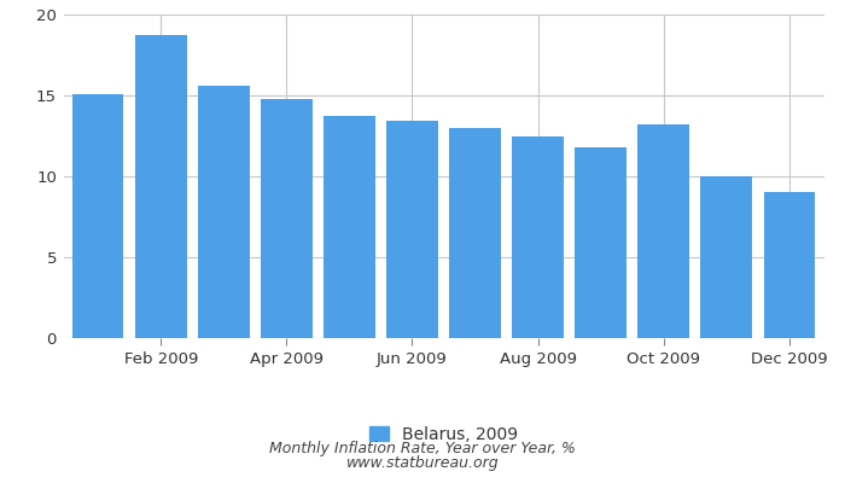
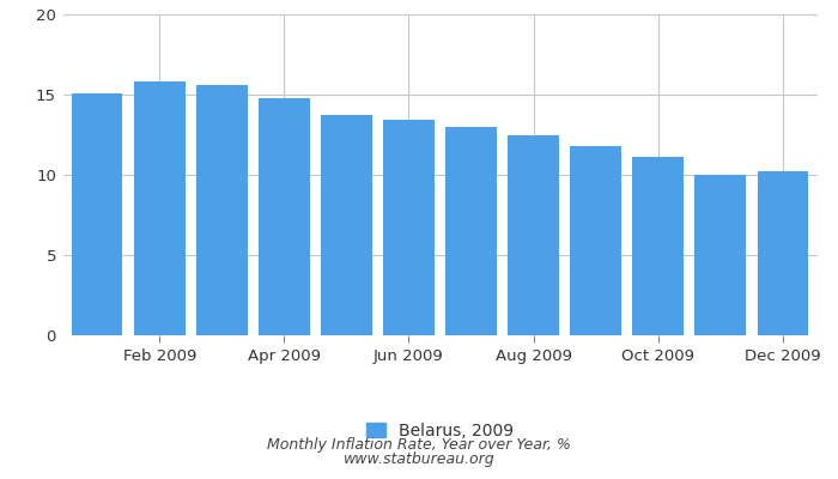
Feb 2009: 18.7 -> 15.8
Oct 2009: 13.2 -> 11.1
Dec 2009: 9.0 -> 10.2
